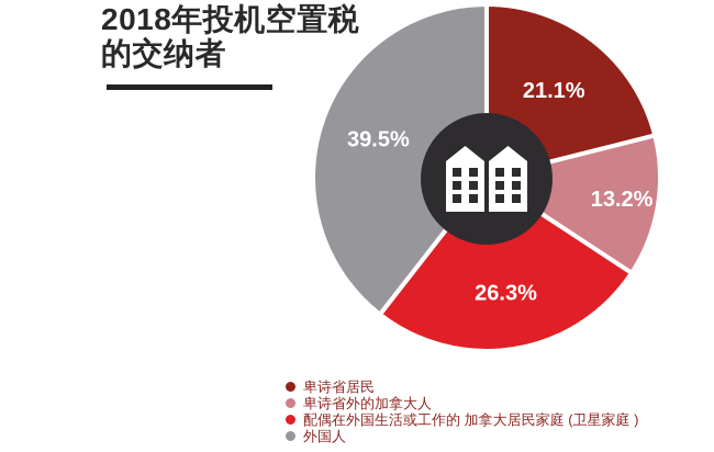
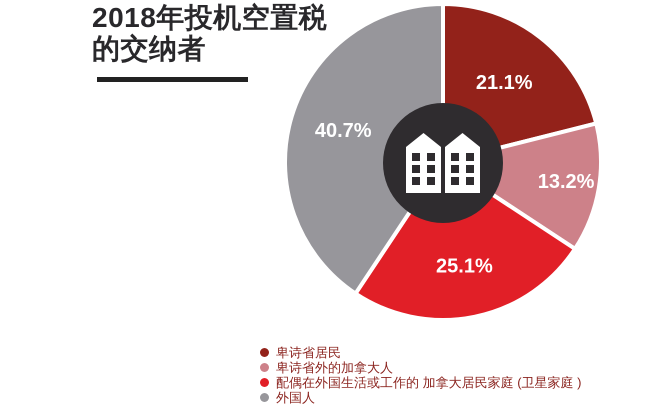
配偶在外国生活或工作的 加拿大居民家庭 (卫星家庭 ): 26.3% -> 25.1%
外国人: 39.5% -> 40.7%
